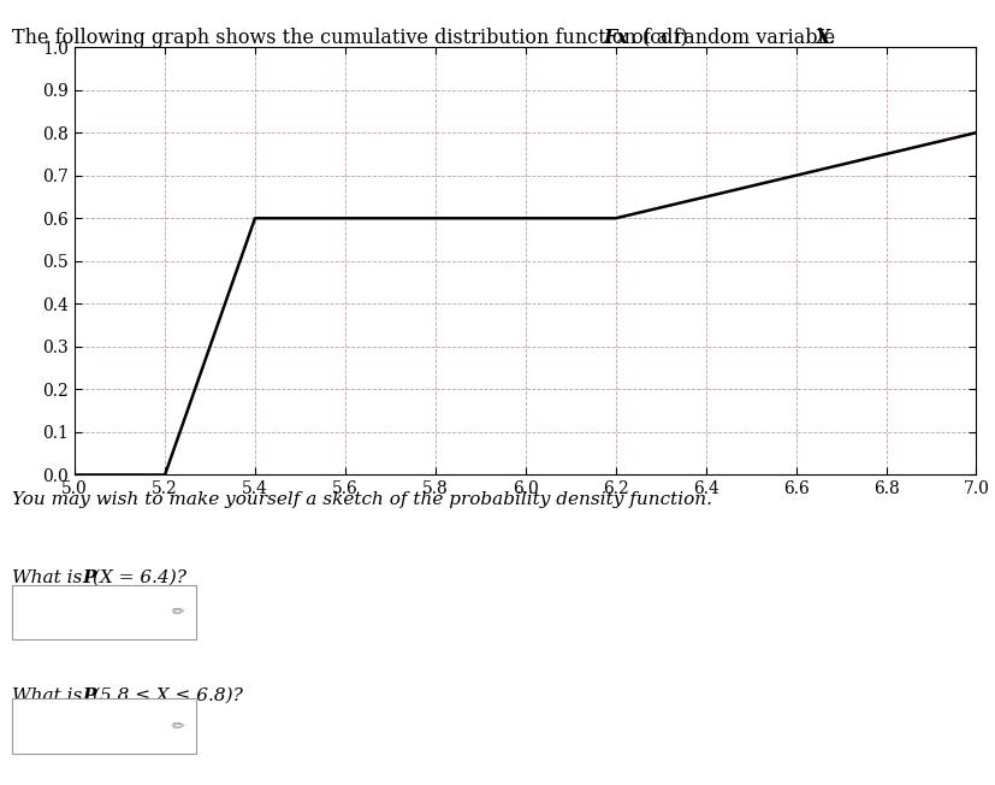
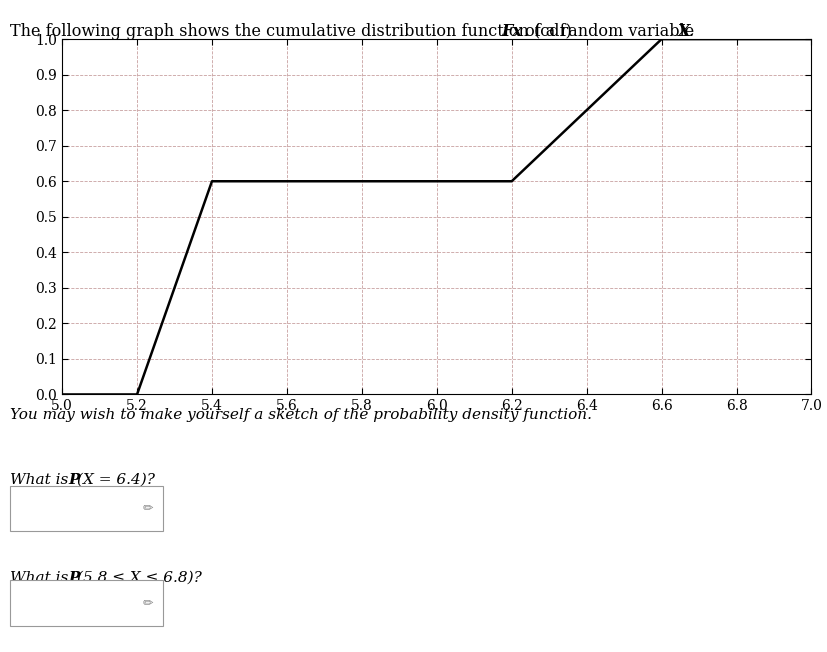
6.6: 0.7 -> 1.0
7.0: 0.8 -> 1.0
